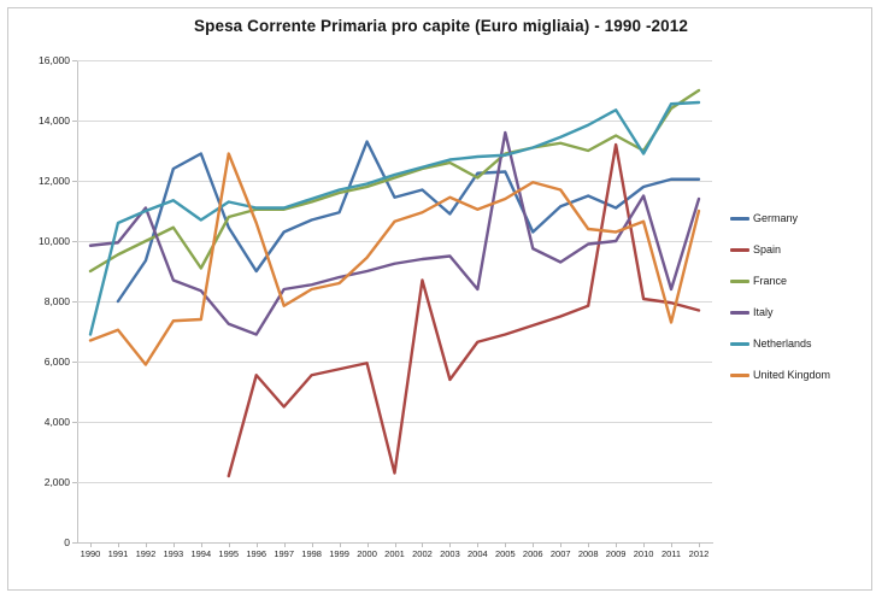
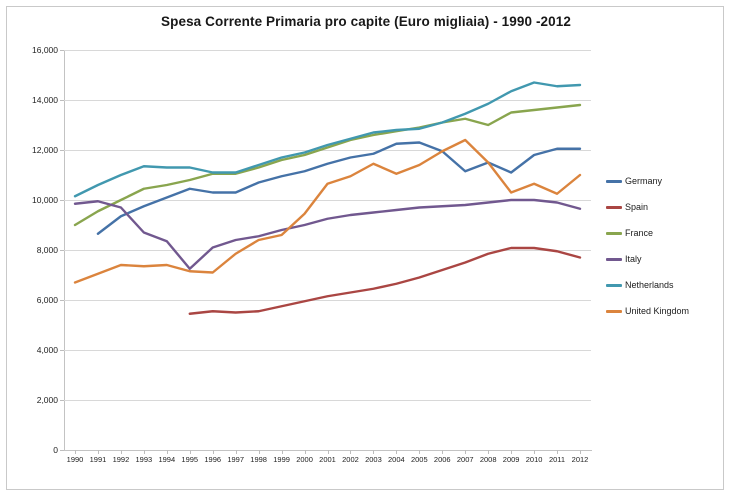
Netherlands/1990: 6900 -> 10200
Germany/1991: 8000 -> 8600
Italy/1992: 11100 -> 9700
United Kingdom/1992: 5900 -> 7400
Germany/1993: 12400 -> 9800
Germany/1994: 12900 -> 10100
France/1994: 9100 -> 10600
Netherlands/1994: 10700 -> 11300
Spain/1995: 2200 -> 5400
United Kingdom/1995: 12900 -> 7200
Germany/1996: 9000 -> 10300
Italy/1996: 6900 -> 8100
United Kingdom/1996: 10600 -> 7100
Spain/1997: 4500 -> 5500
Germany/2000: 13300 -> 11200
Spain/2001: 2300 -> 6200
Spain/2002: 8700 -> 6300
Germany/2003: 10900 -> 11800
Spain/2003: 5400 -> 6400
France/2004: 12100 -> 12800
Italy/2004: 8400 -> 9600
Italy/2005: 13600 -> 9700
Germany/2006: 10300 -> 12000
Italy/2007: 9300 -> 9800
United Kingdom/2007: 11700 -> 12400
United Kingdom/2008: 10400 -> 11500
Spain/2009: 13200 -> 8100
France/2010: 13000 -> 13600
Italy/2010: 11500 -> 10000
Netherlands/2010: 12900 -> 14700
France/2011: 14400 -> 13700
Italy/2011: 8400 -> 9900
United Kingdom/2011: 7300 -> 10200
France/2012: 15000 -> 13800
Italy/2012: 11400 -> 9600
